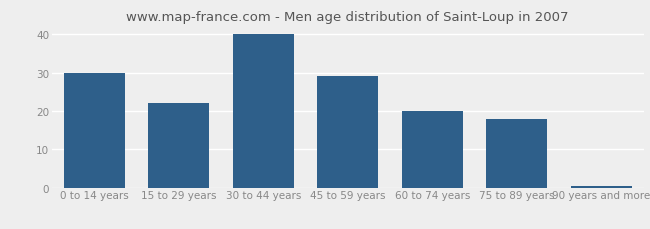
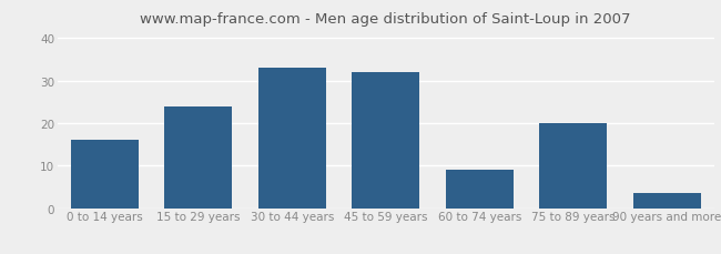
0 to 14 years: 30.0 -> 16.0
15 to 29 years: 22.0 -> 24.0
30 to 44 years: 40.0 -> 33.0
45 to 59 years: 29.0 -> 32.0
60 to 74 years: 20.0 -> 9.0
75 to 89 years: 18.0 -> 20.0
90 years and more: 0.5 -> 3.5
